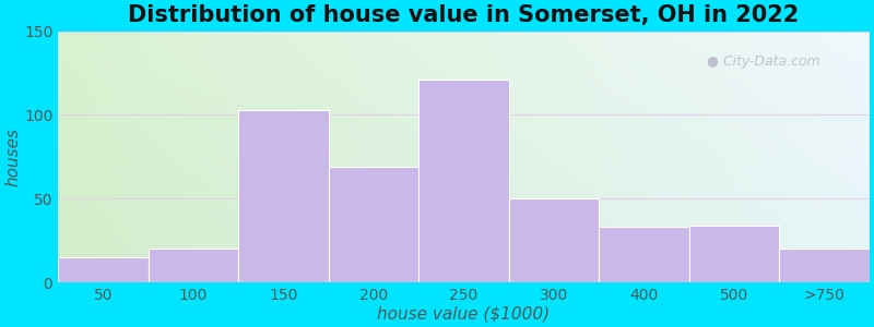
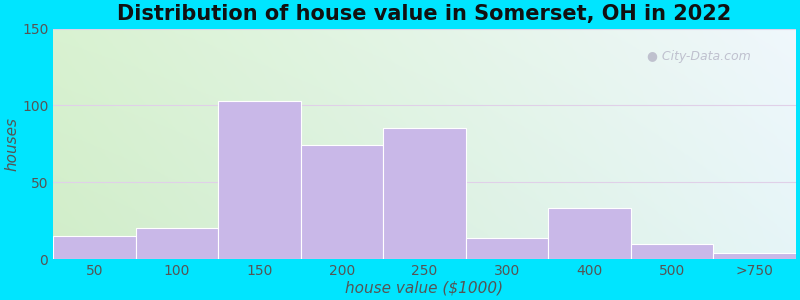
200: 69 -> 74
250: 121 -> 85
300: 50 -> 14
500: 34 -> 10
>750: 20 -> 4
